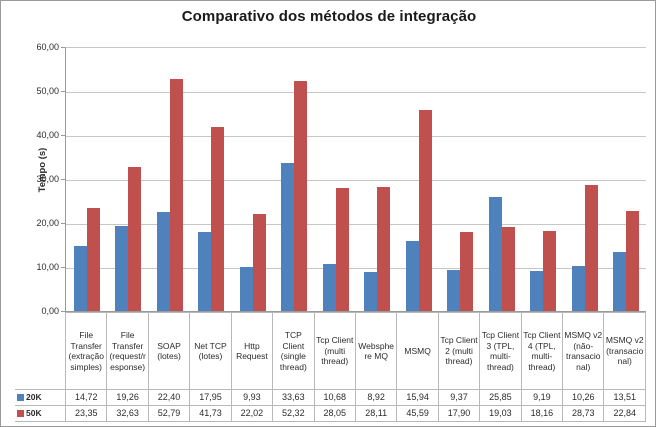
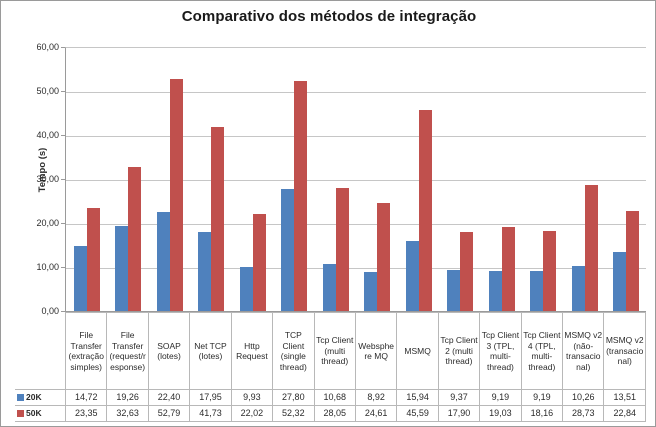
20K/TCP Client (single thread): 33,63 -> 27,80
50K/Websphere MQ: 28,11 -> 24,61
20K/Tcp Client 3 (TPL, multi-thread): 25,85 -> 9,19
